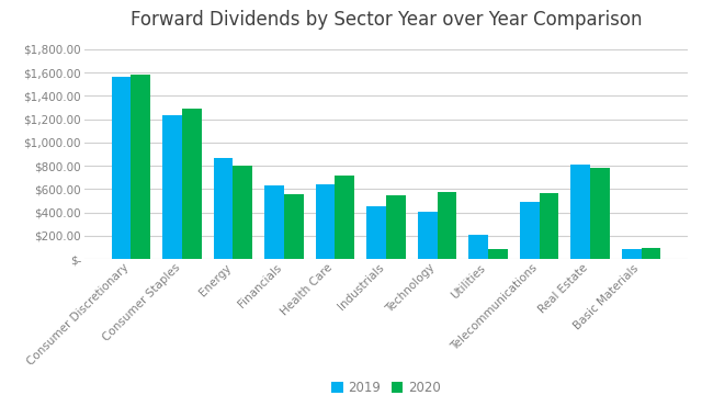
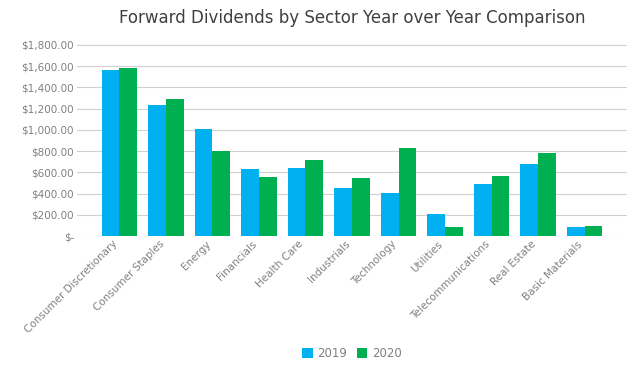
2019/Energy: $870 -> $1,010
2020/Technology: $580 -> $830
2019/Real Estate: $810 -> $680
